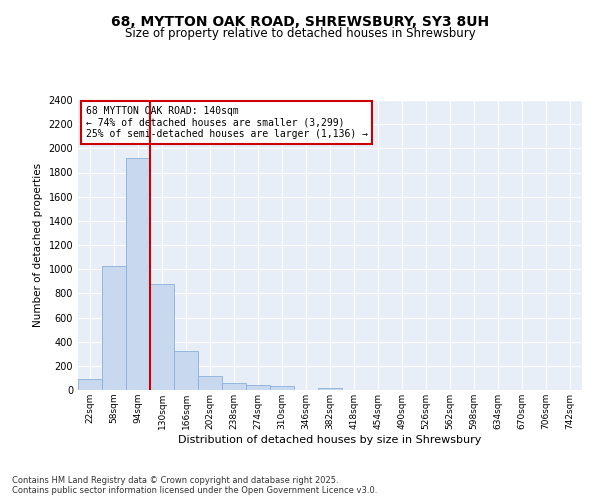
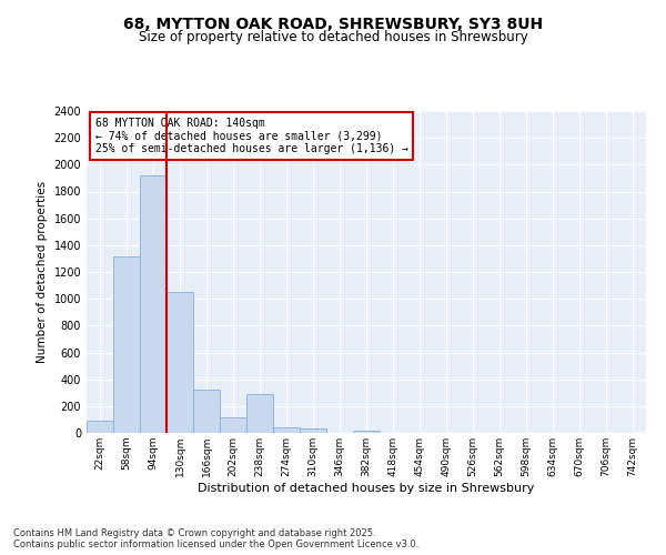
58sqm: 1030 -> 1320
130sqm: 880 -> 1050
238sqm: 60 -> 290
